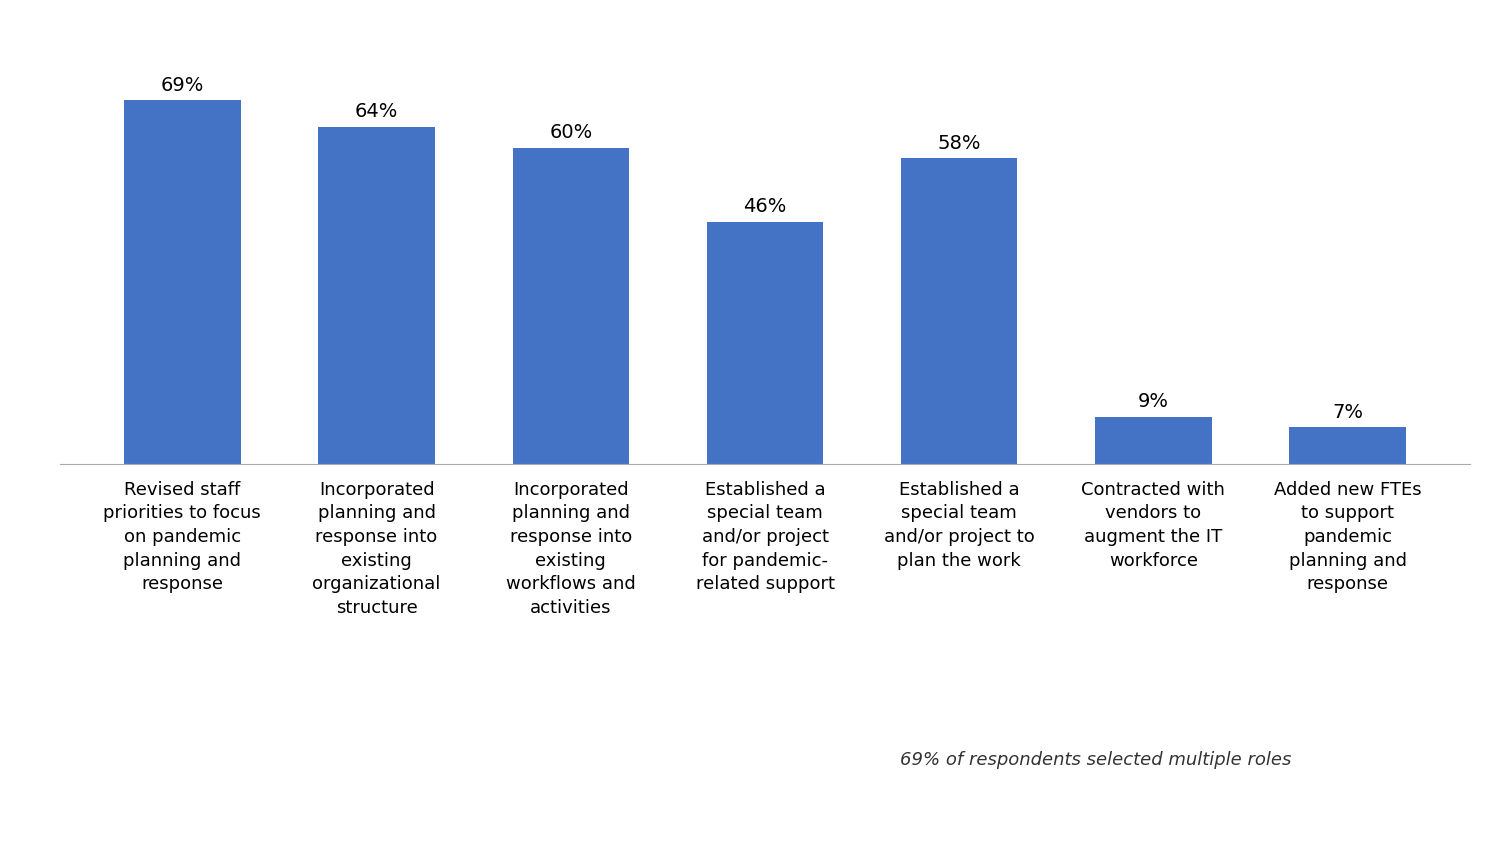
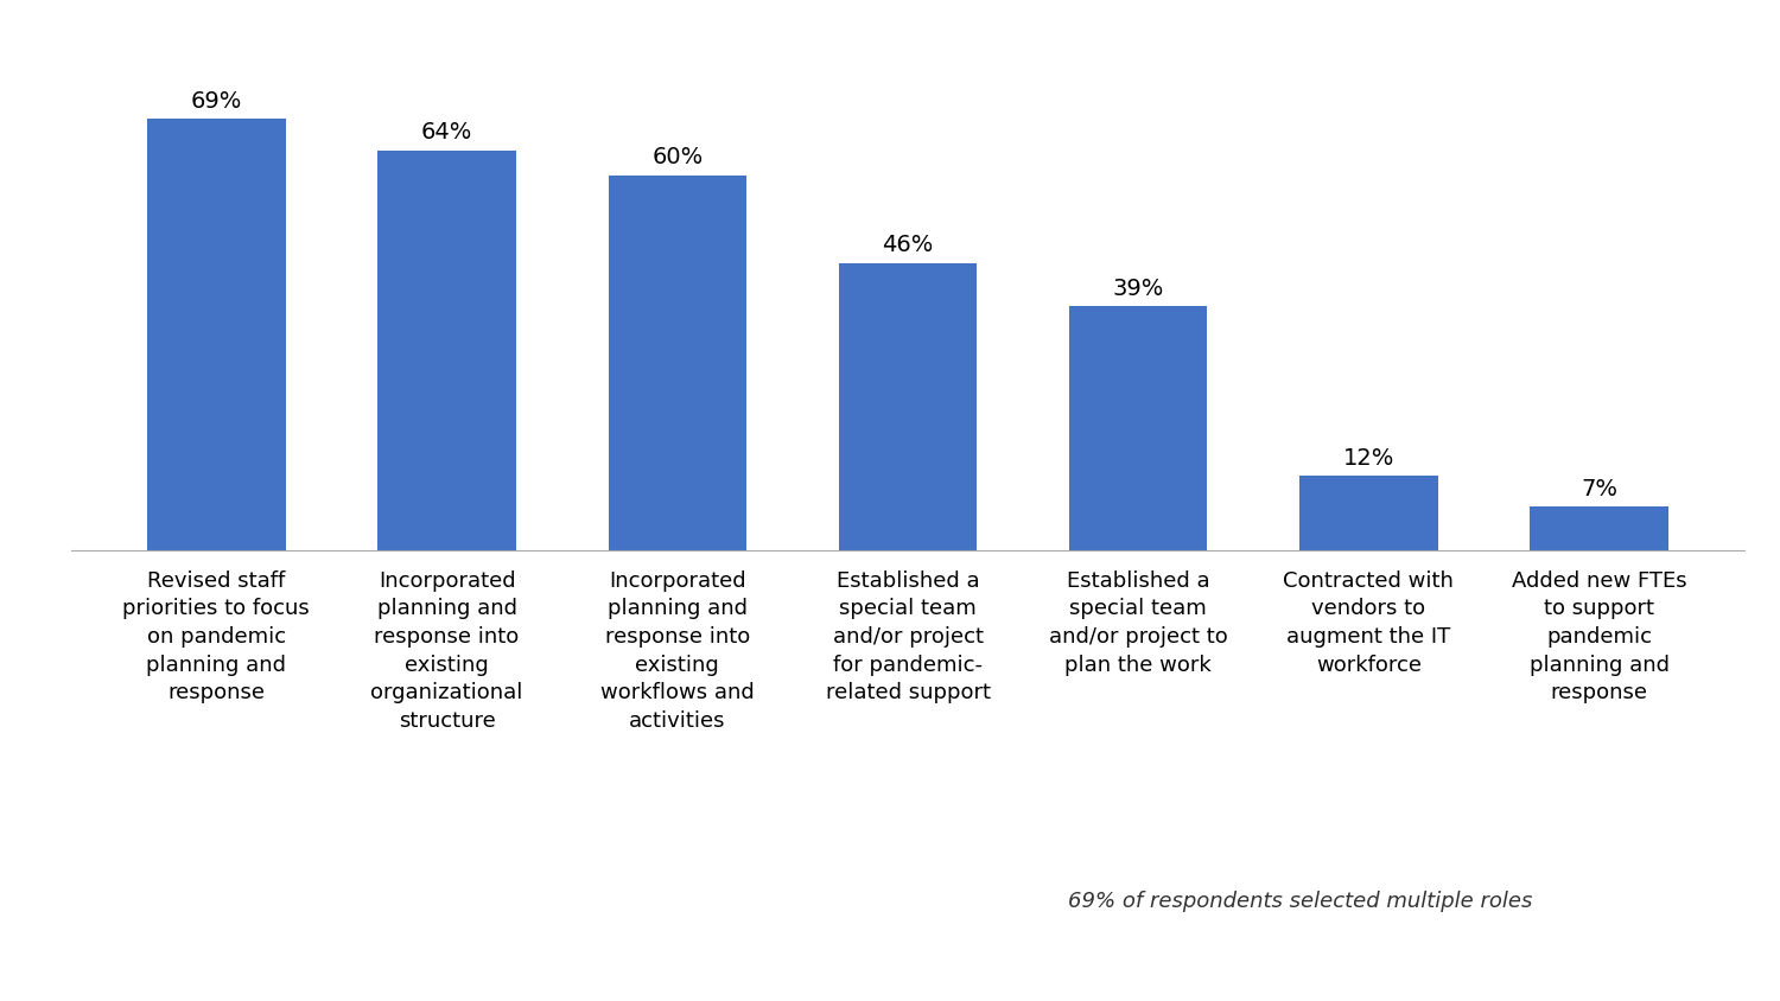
Established a special team and/or project to plan the work: 58% -> 39%
Contracted with vendors to augment the IT workforce: 9% -> 12%
